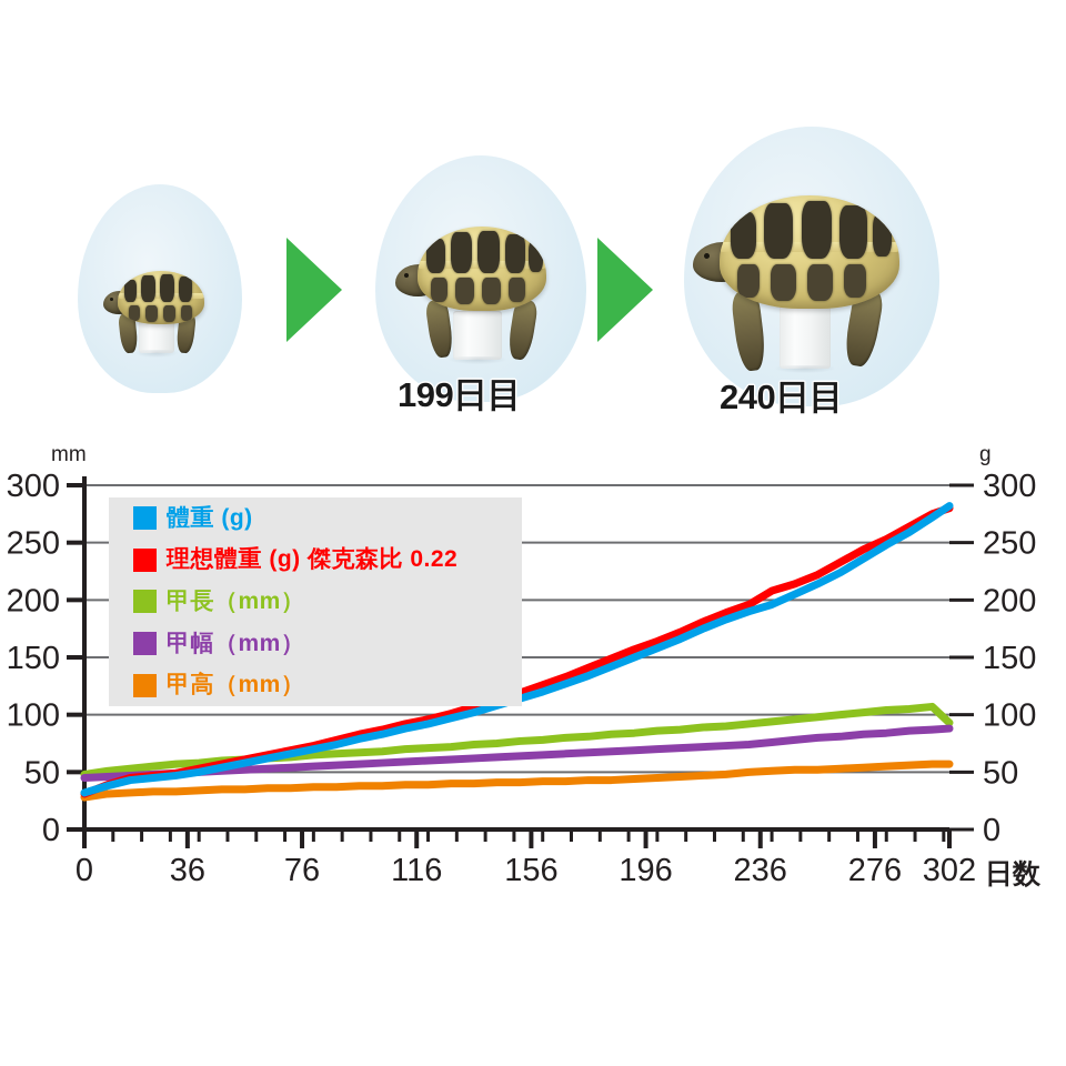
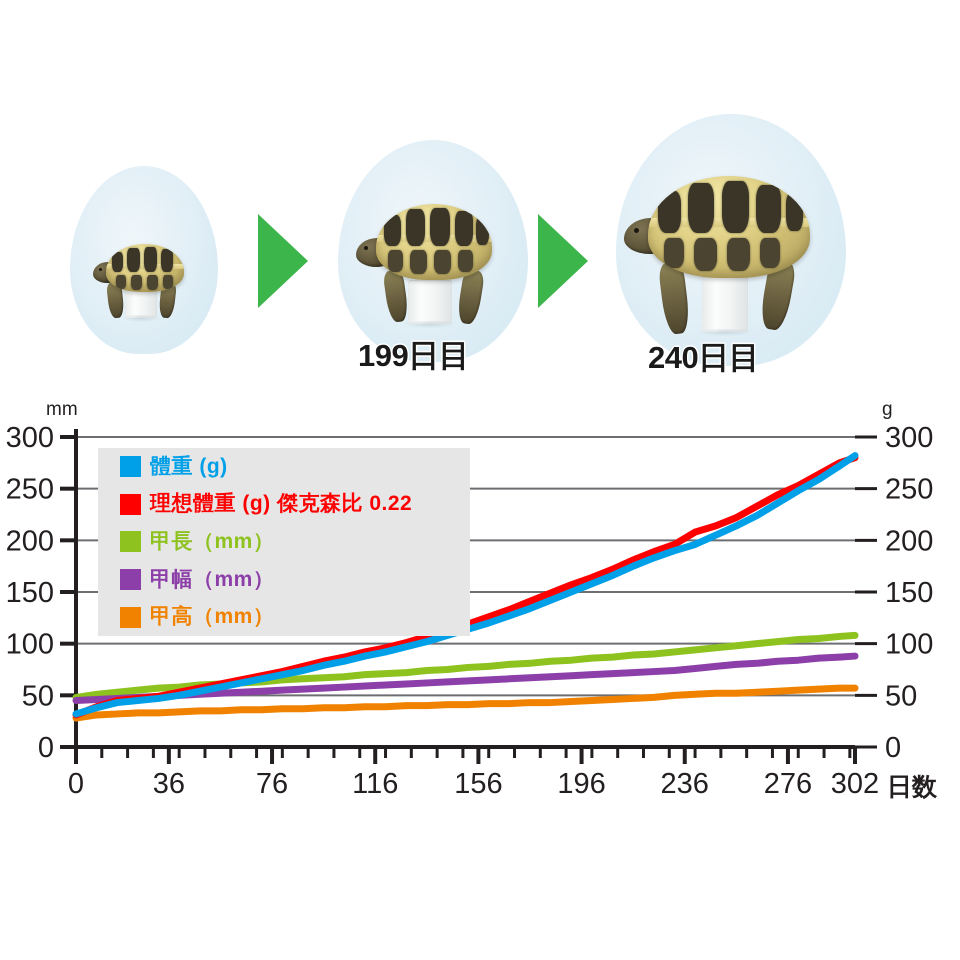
甲長（mm）/302: 93 -> 108
